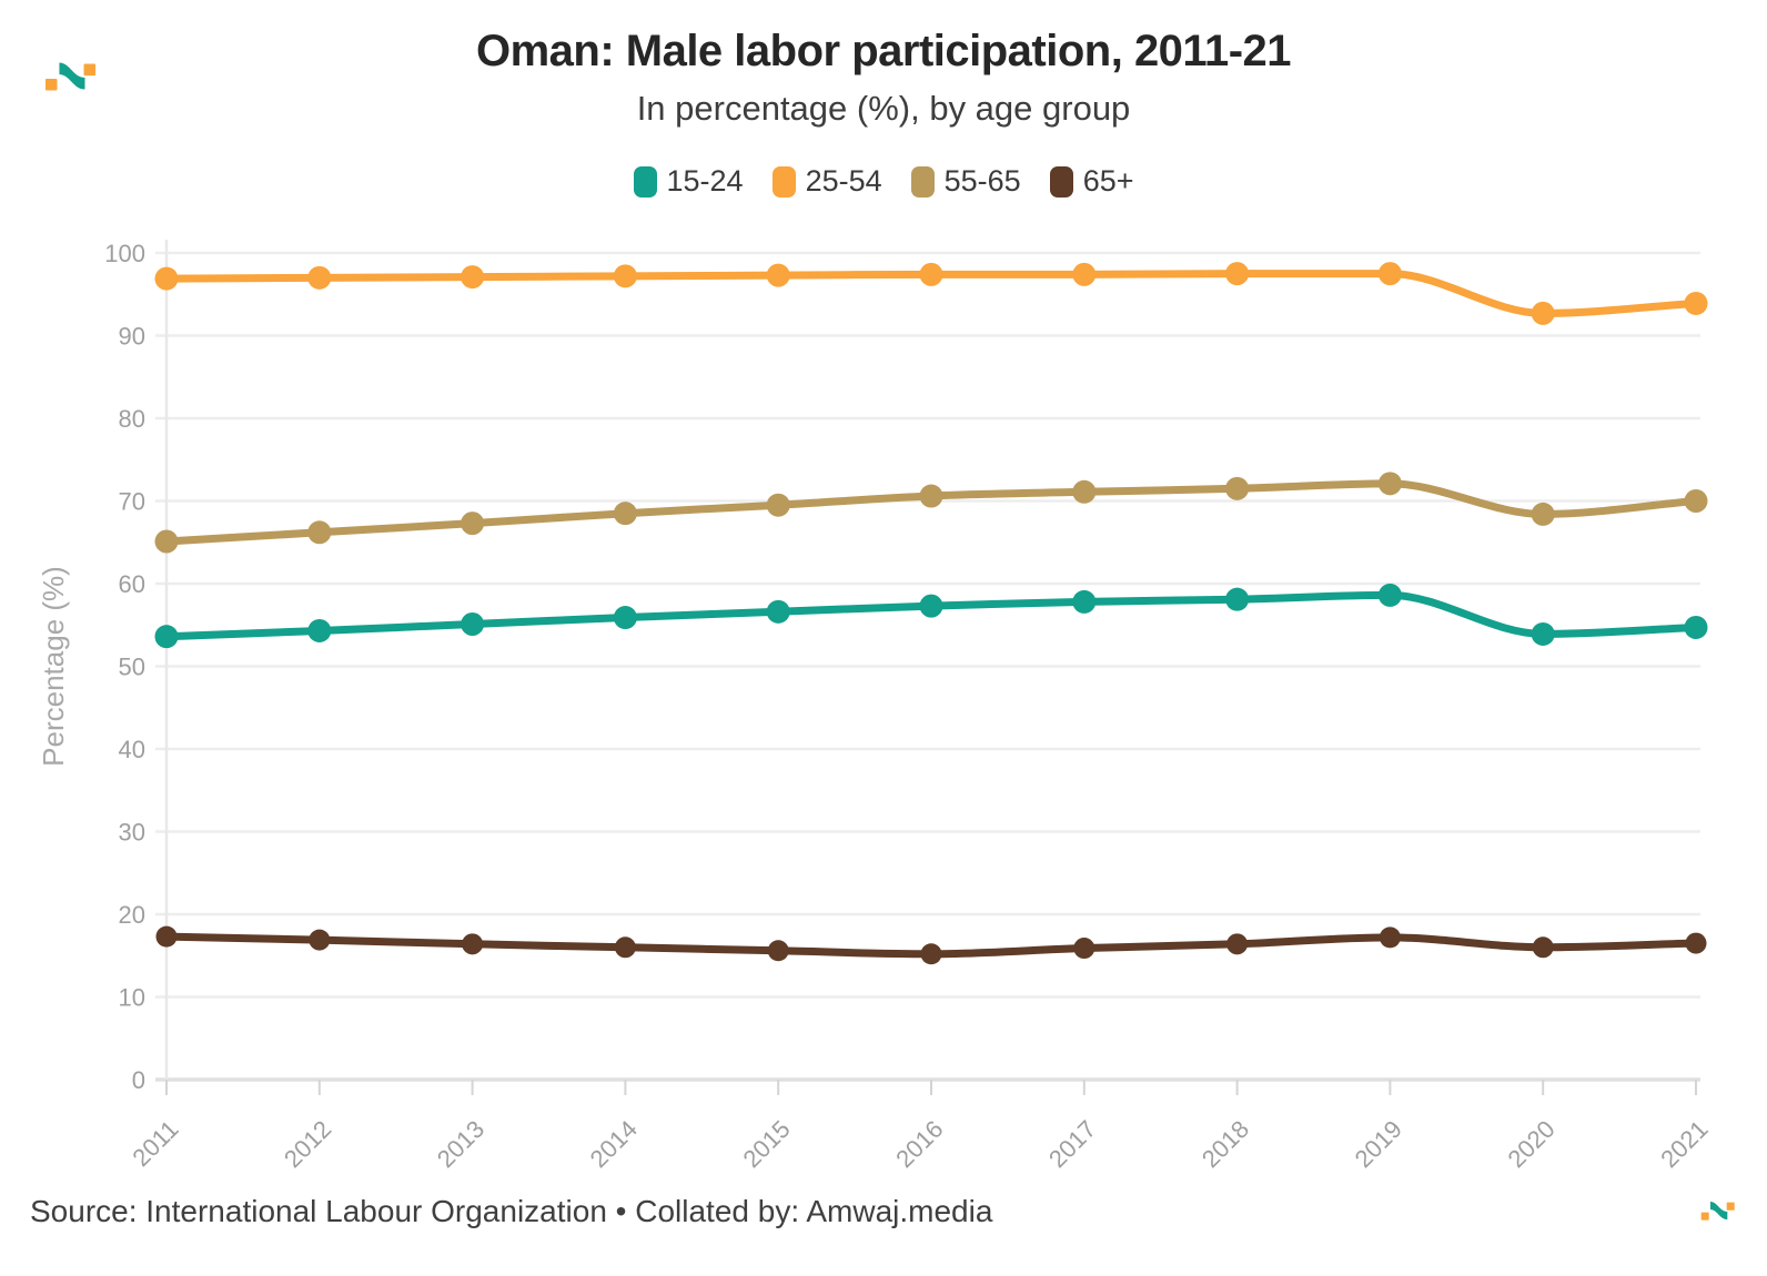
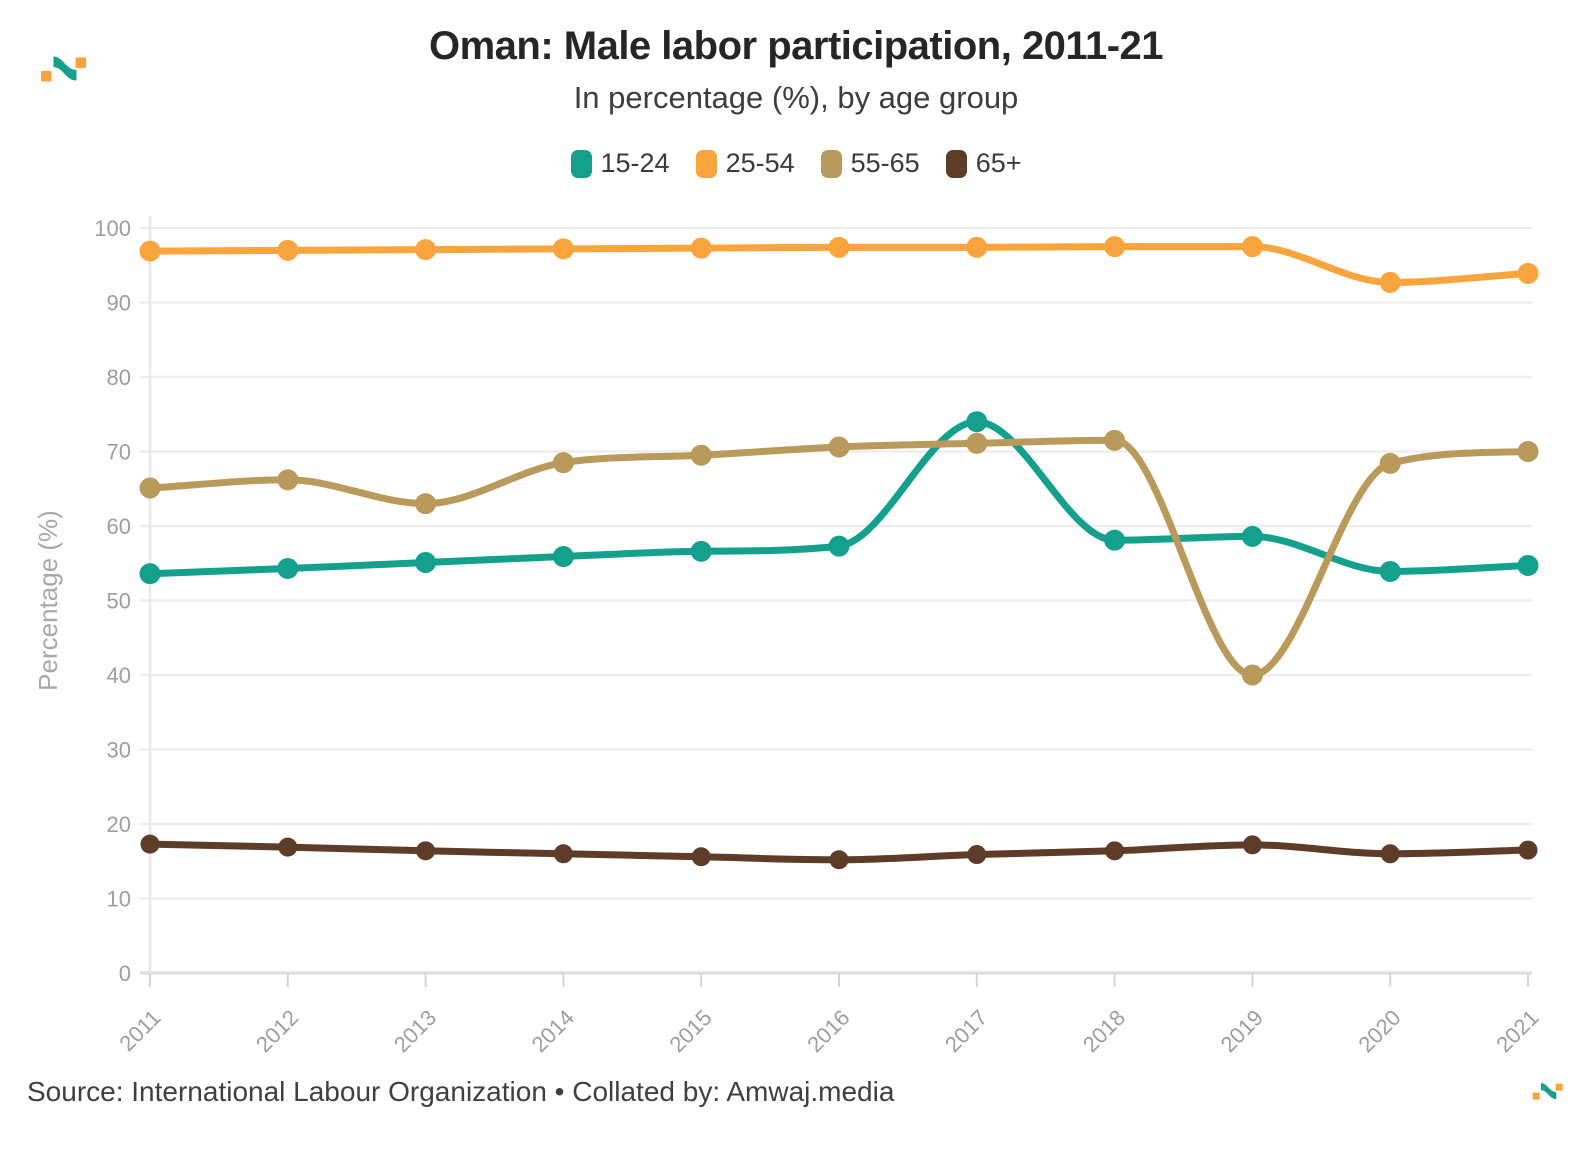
55-65/2013: 67 -> 63
15-24/2017: 58 -> 74
55-65/2019: 72 -> 40
